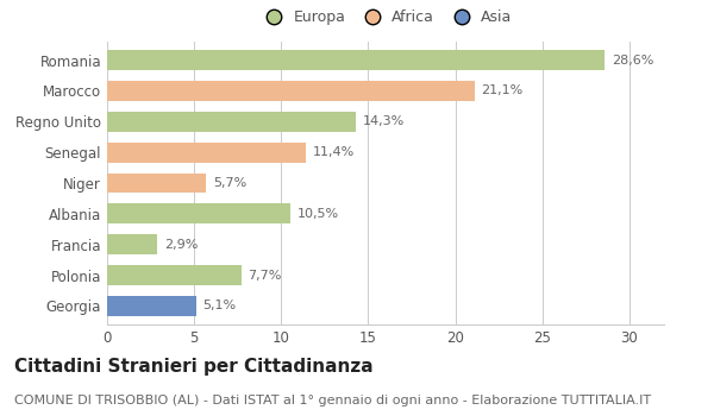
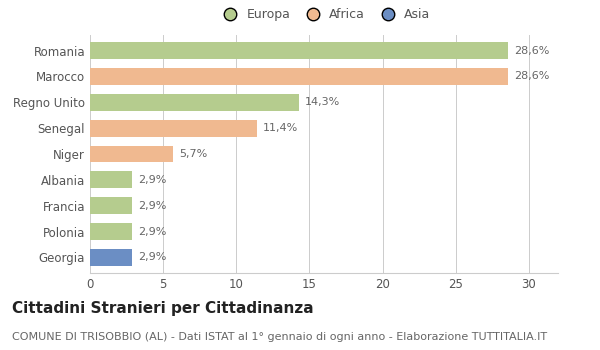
Marocco: 21,1% -> 28,6%
Albania: 10,5% -> 2,9%
Polonia: 7,7% -> 2,9%
Georgia: 5,1% -> 2,9%
